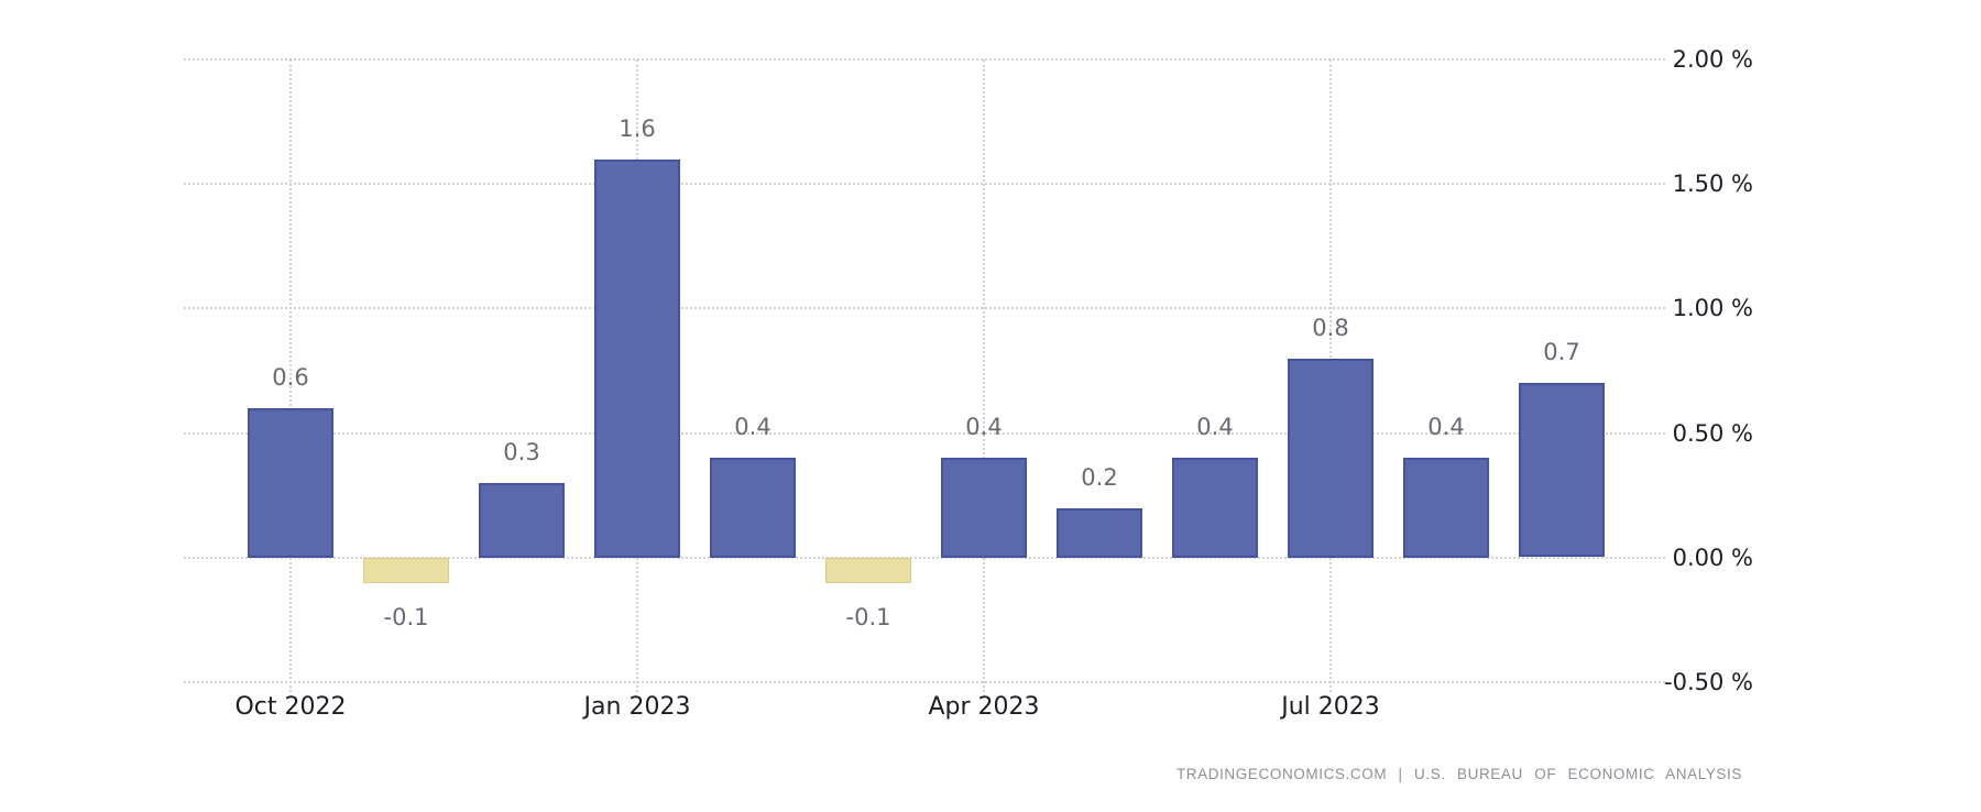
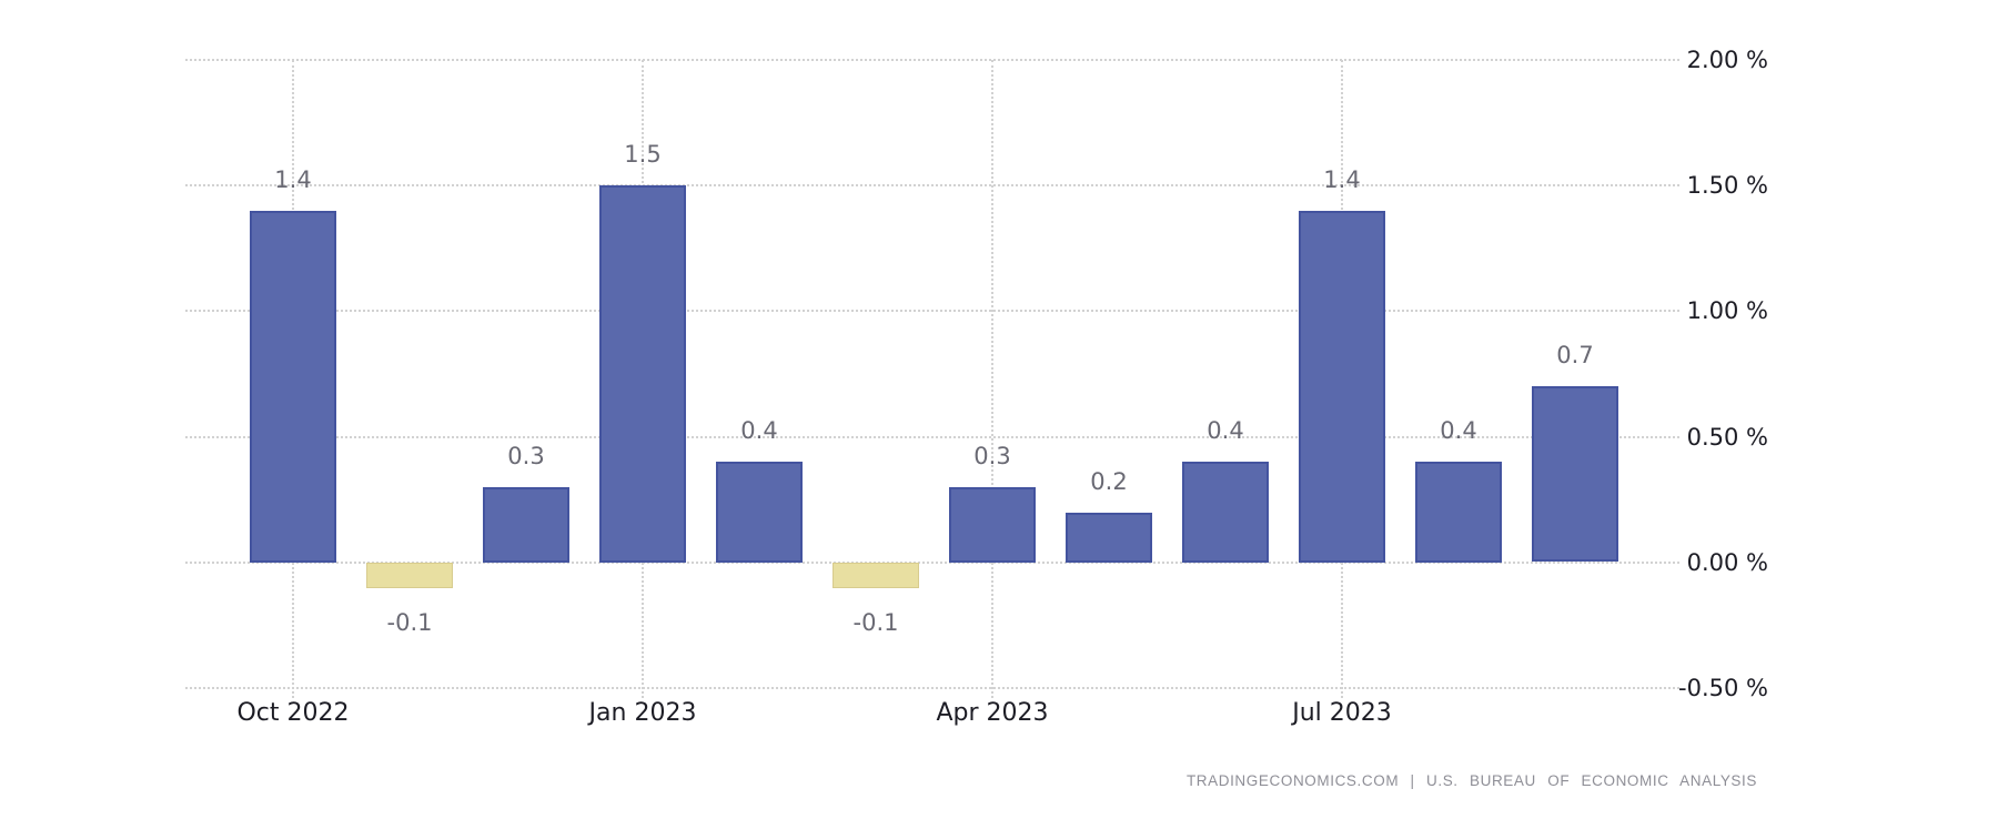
Oct 2022: 0.6 -> 1.4
Jan 2023: 1.6 -> 1.5
Apr 2023: 0.4 -> 0.3
Jul 2023: 0.8 -> 1.4
